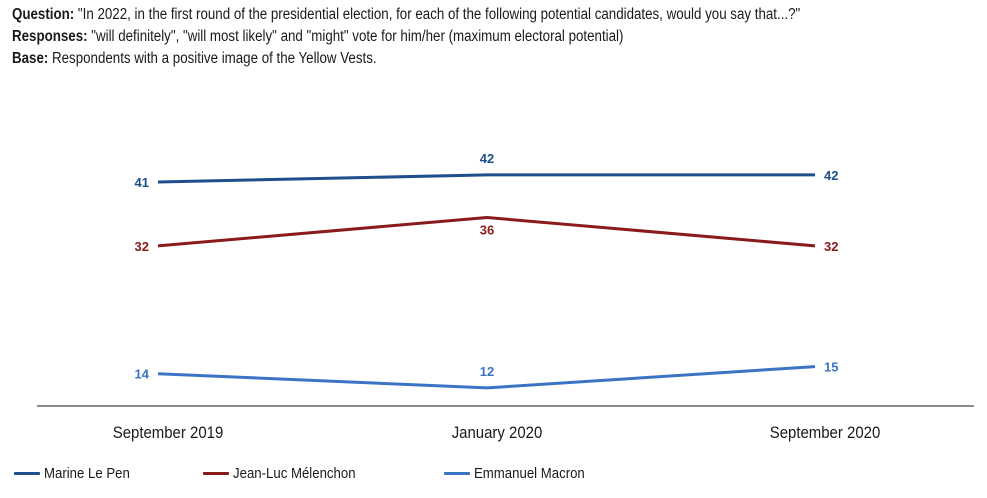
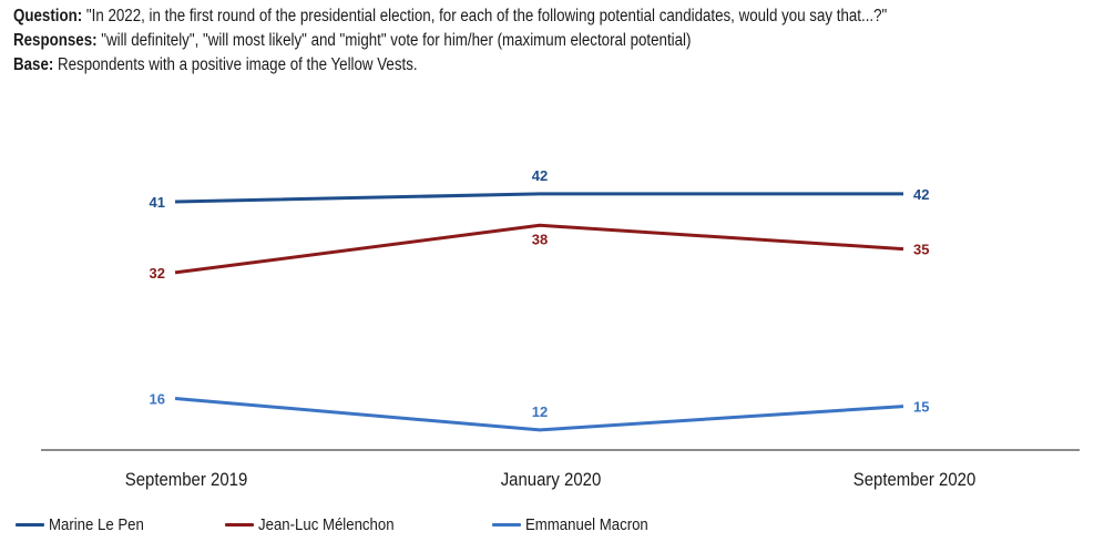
Emmanuel Macron/September 2019: 14 -> 16
Jean-Luc Mélenchon/January 2020: 36 -> 38
Jean-Luc Mélenchon/September 2020: 32 -> 35
